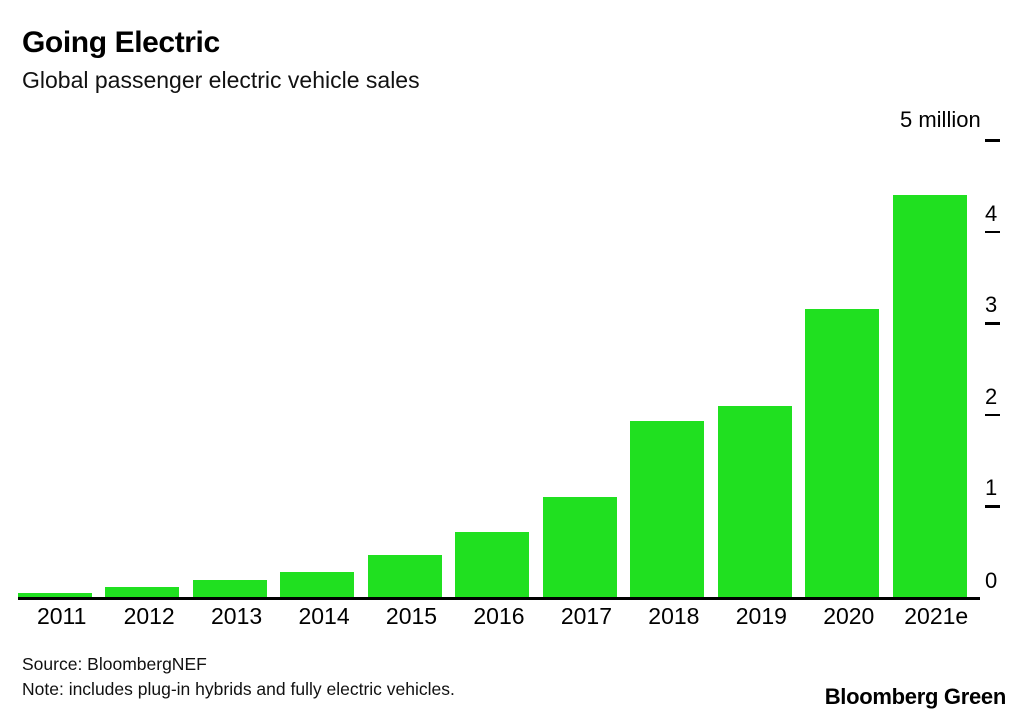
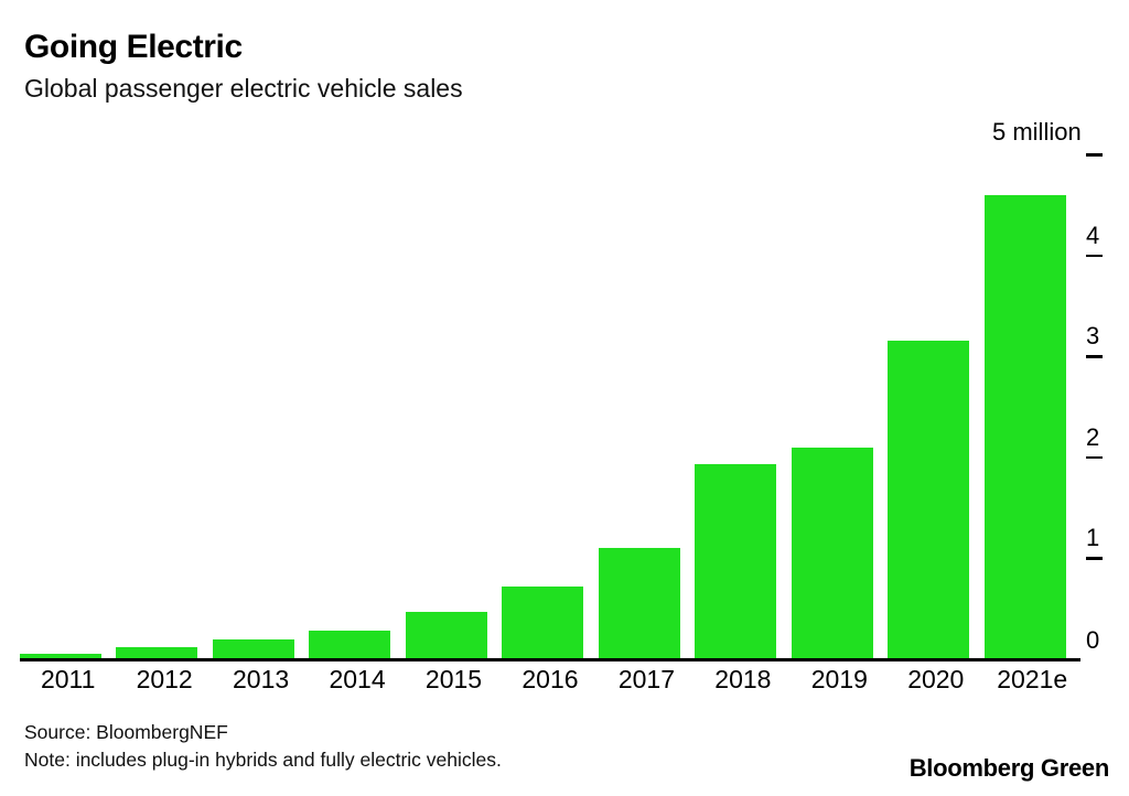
2021e: 4.4 -> 4.6
